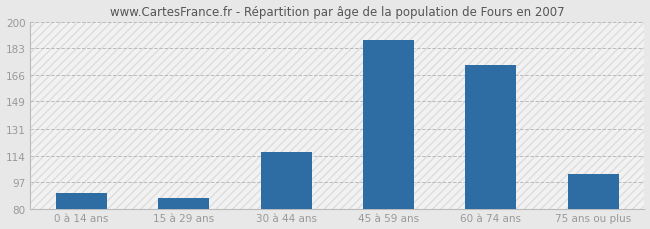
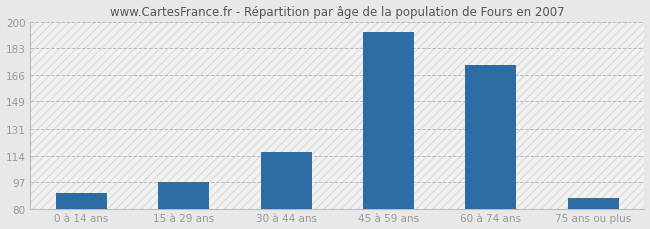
15 à 29 ans: 87 -> 97
45 à 59 ans: 188 -> 193
75 ans ou plus: 102 -> 87
